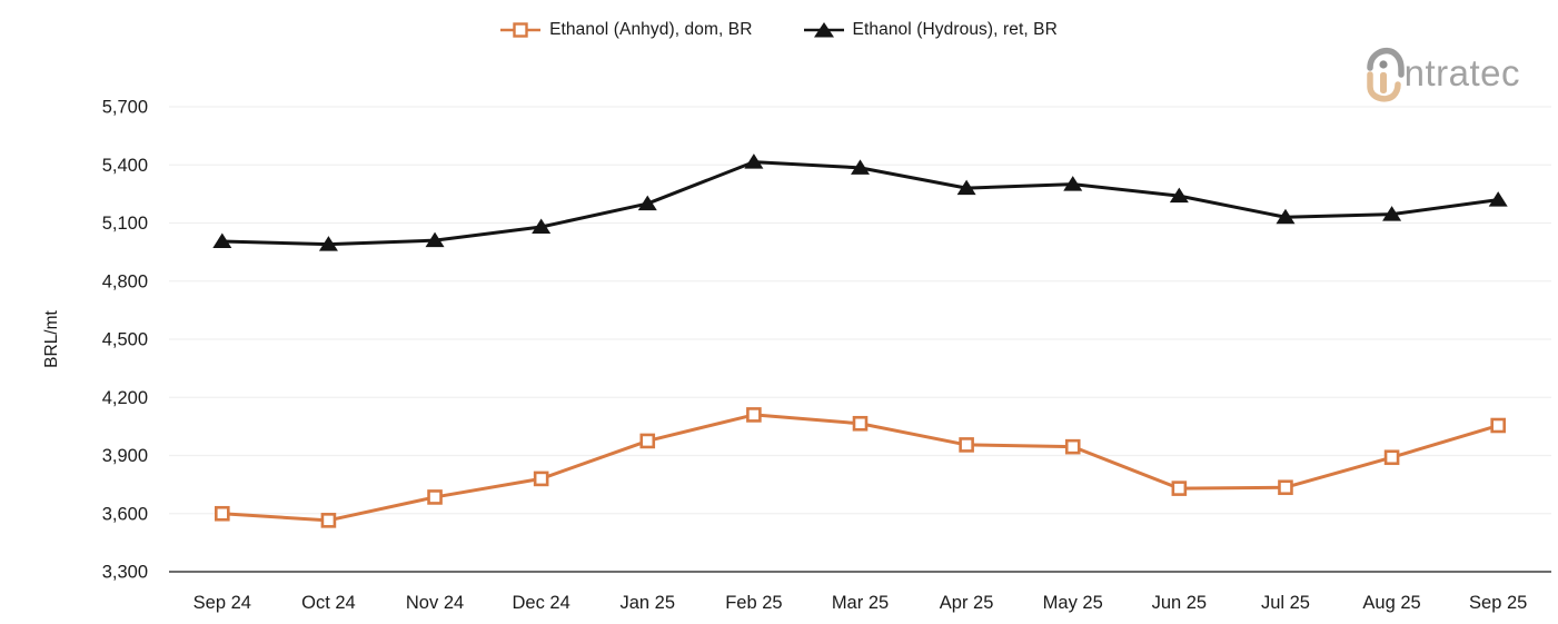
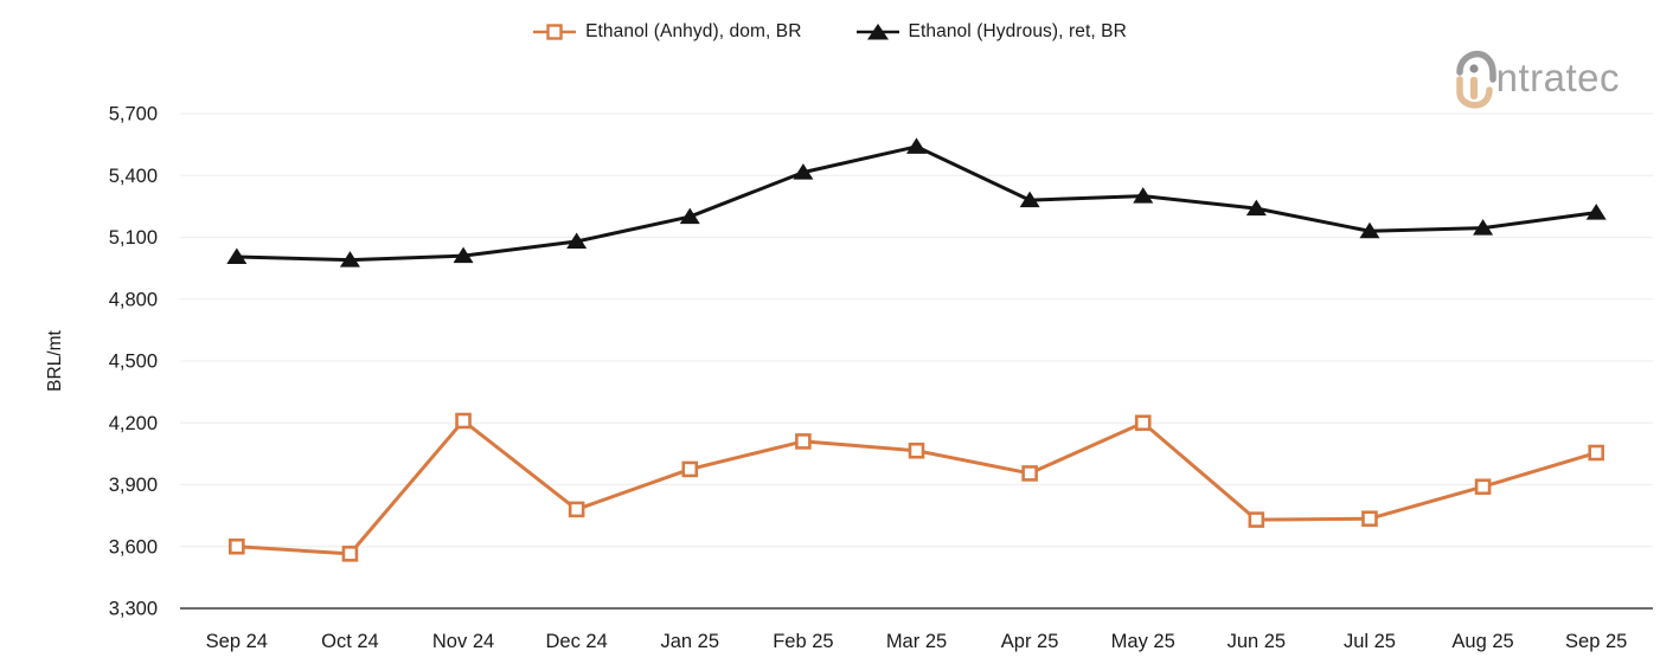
Ethanol (Anhyd), dom, BR/Nov 24: 3680 -> 4210
Ethanol (Hydrous), ret, BR/Mar 25: 5380 -> 5540
Ethanol (Anhyd), dom, BR/May 25: 3940 -> 4200
